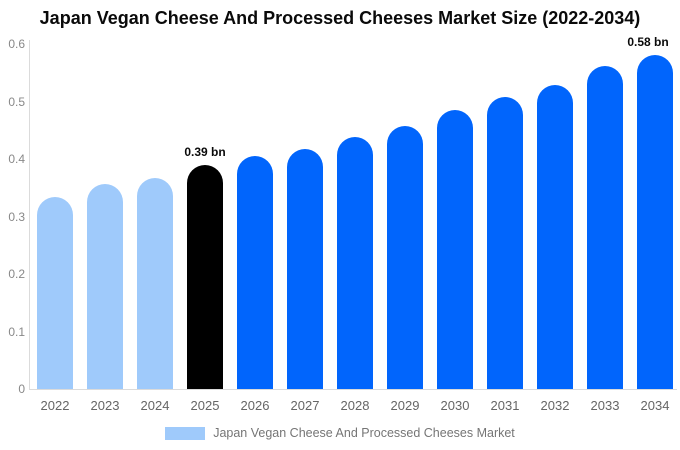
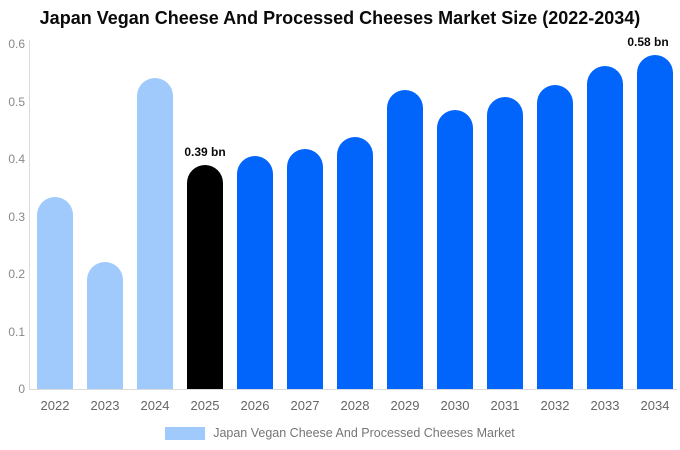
2023: 0.36 -> 0.22
2024: 0.37 -> 0.54
2029: 0.46 -> 0.52
